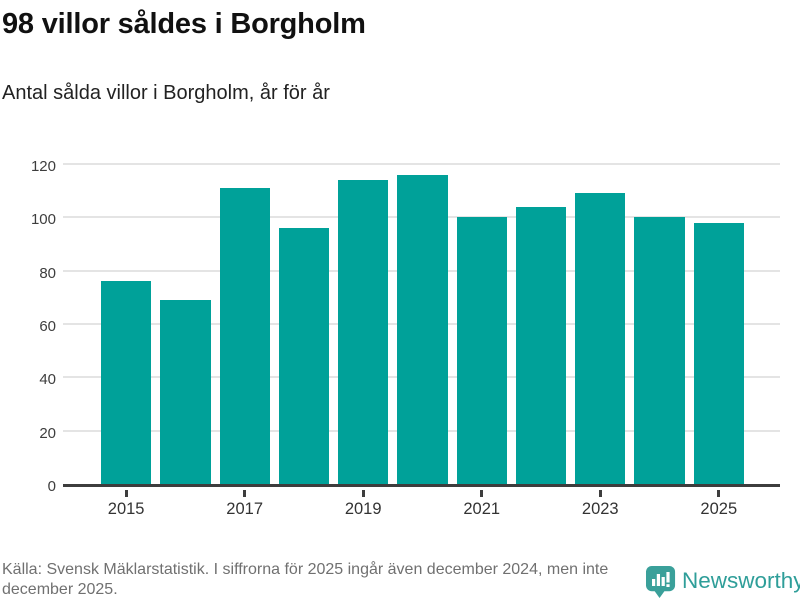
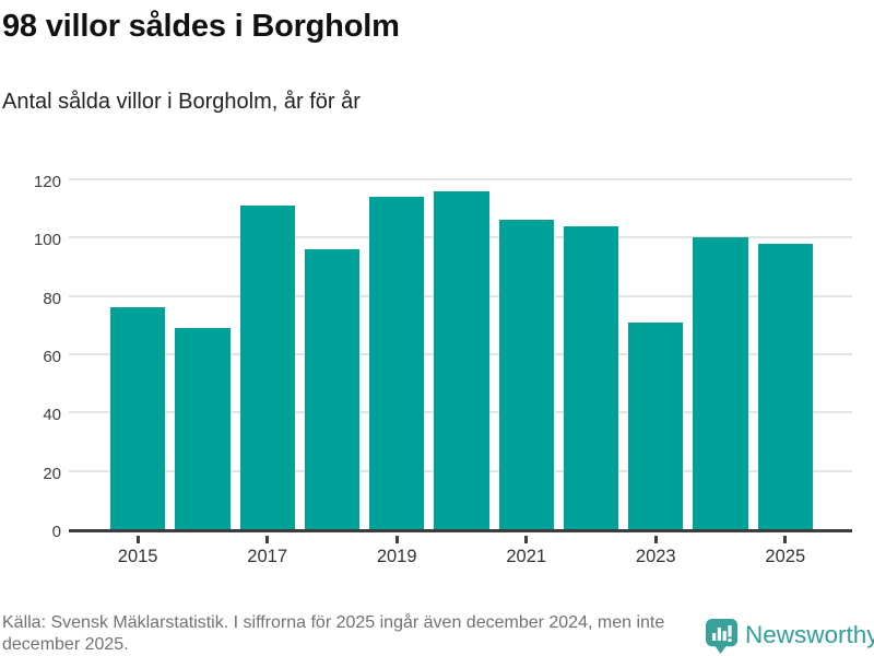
2021: 100 -> 106
2023: 109 -> 71
